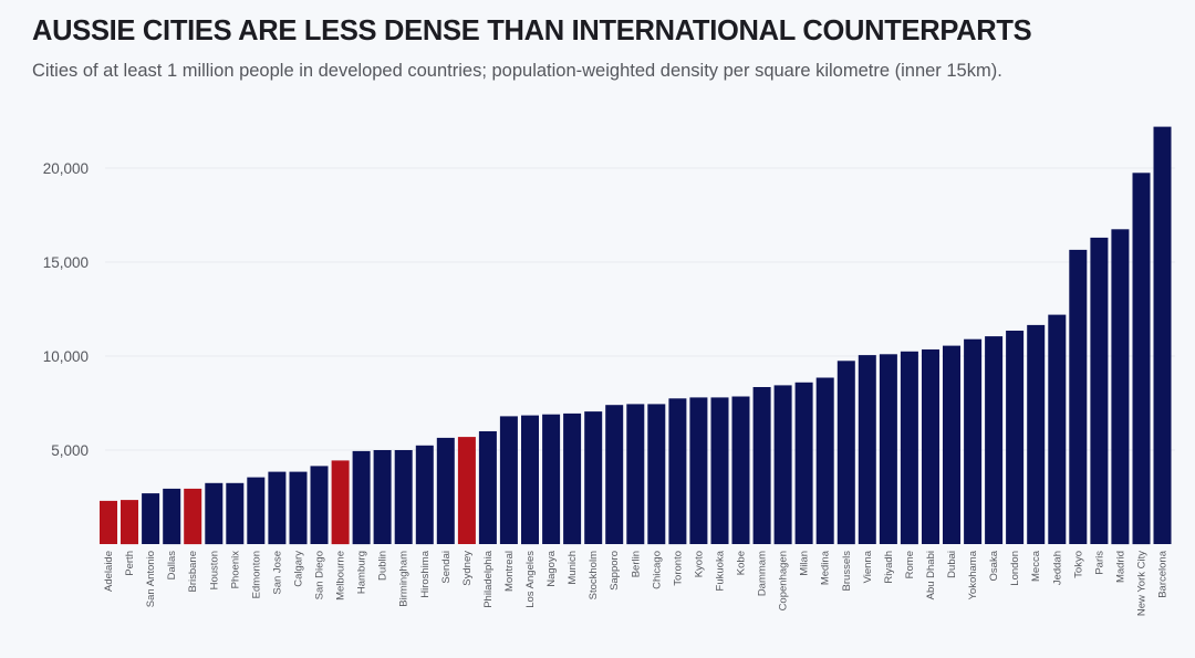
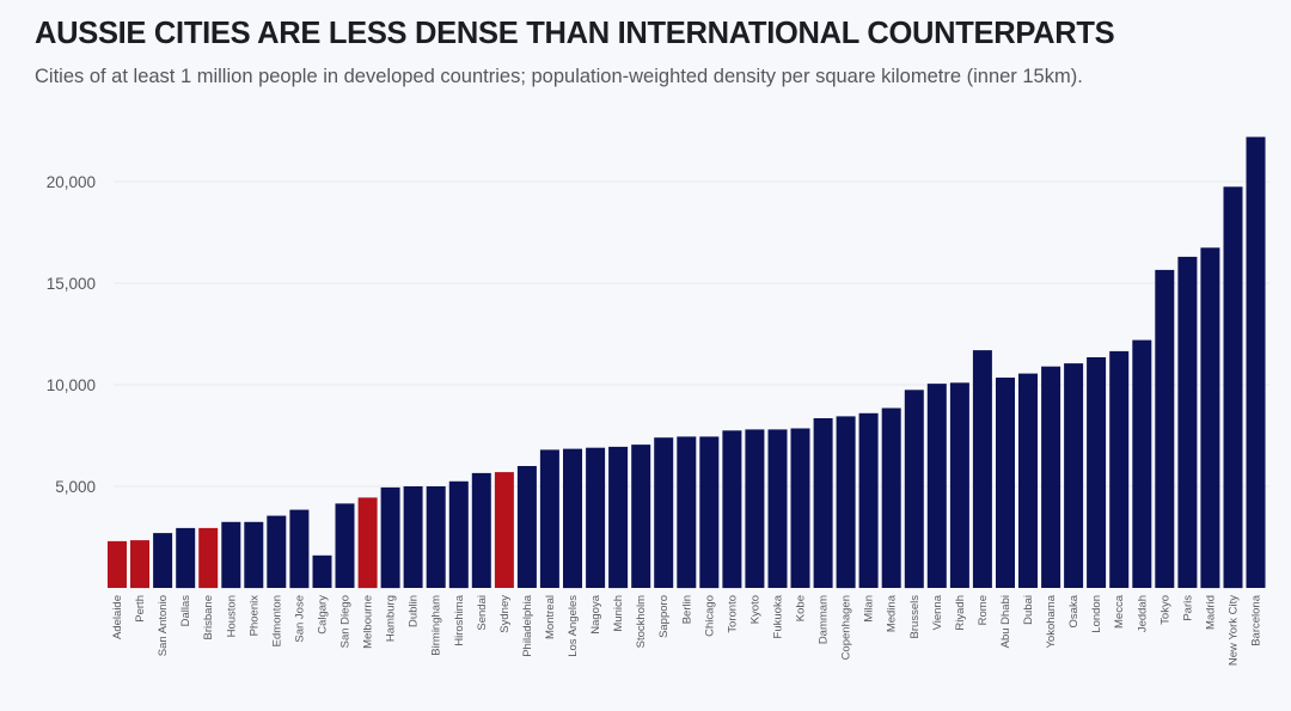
Calgary: 3800 -> 1600
Rome: 10200 -> 11700
